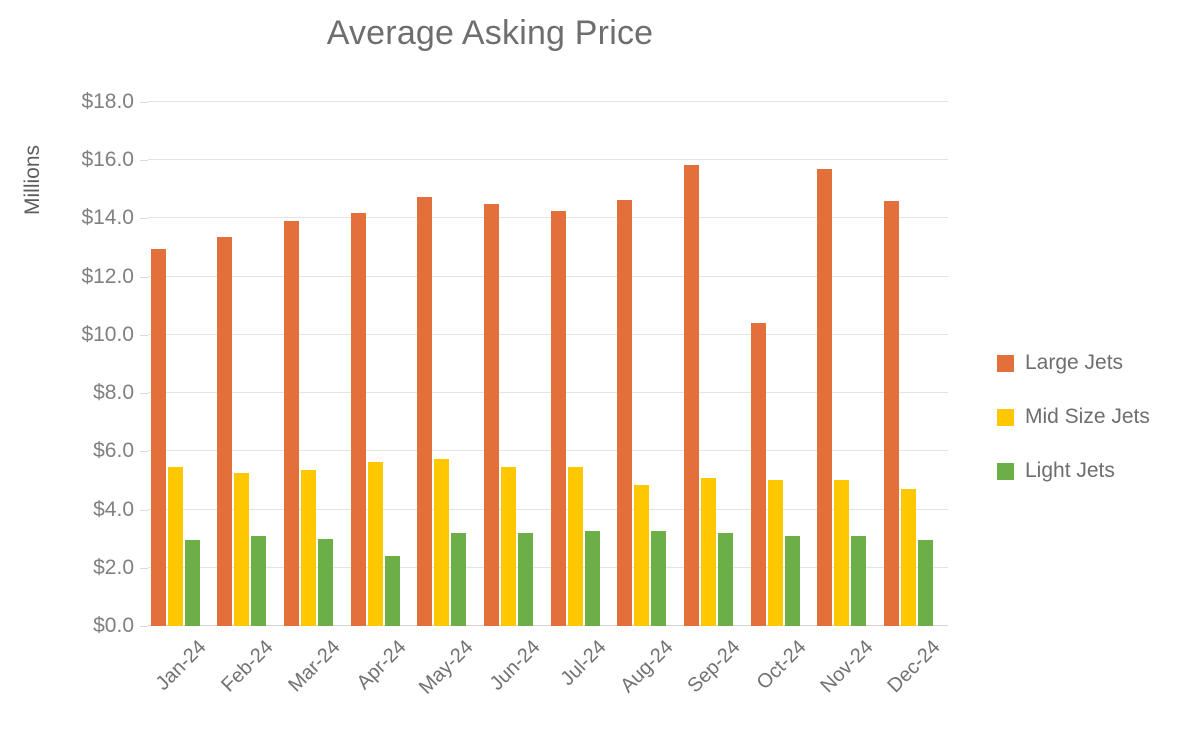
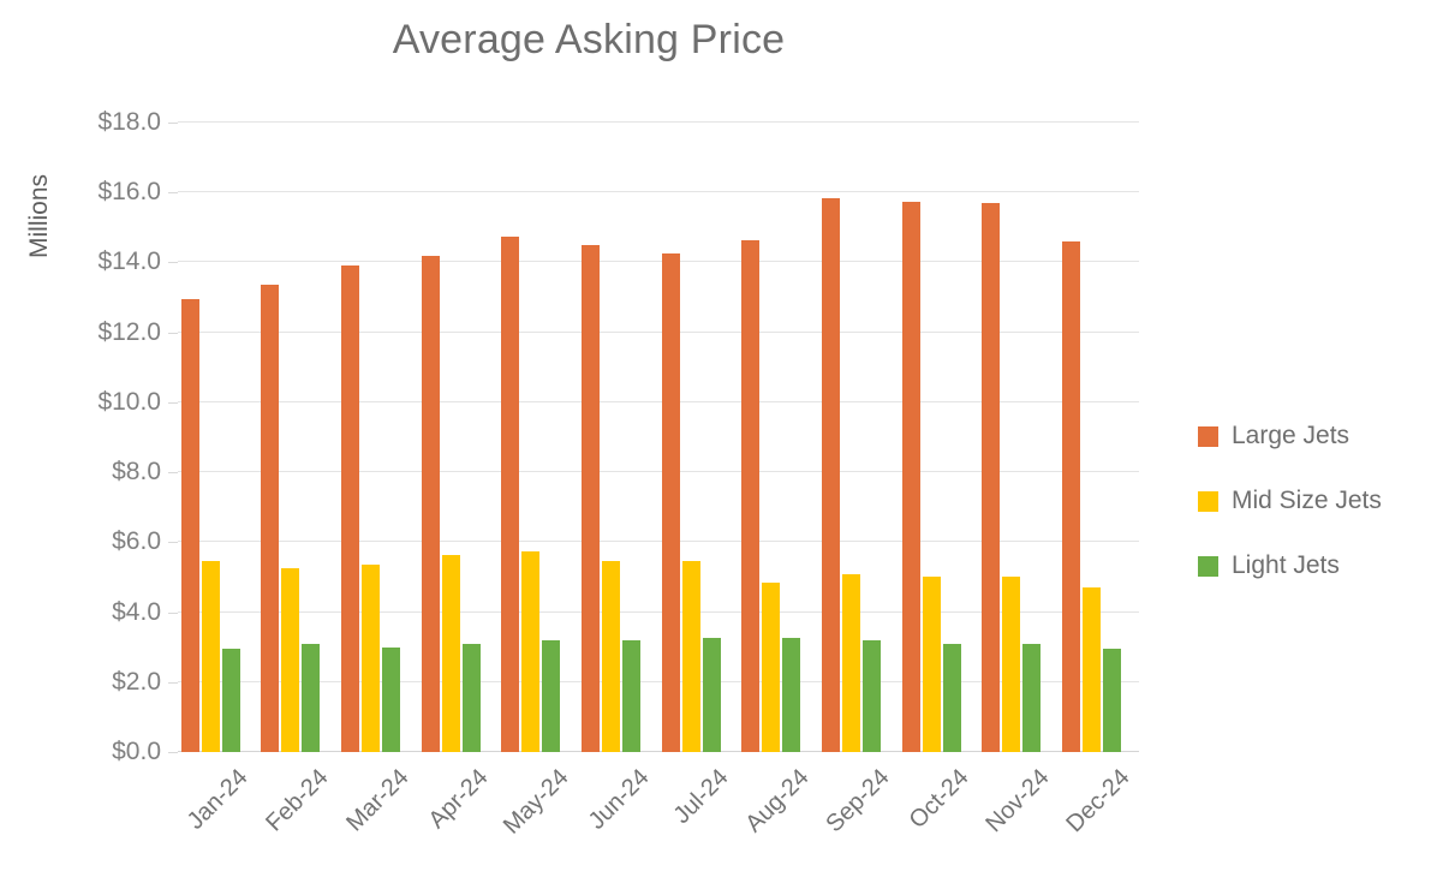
Light Jets/Apr-24: $2.4 -> $3.1
Large Jets/Oct-24: $10.4 -> $15.8
